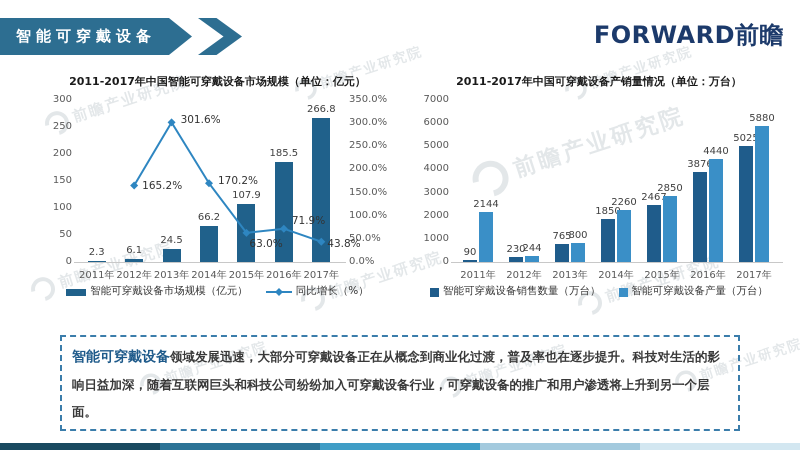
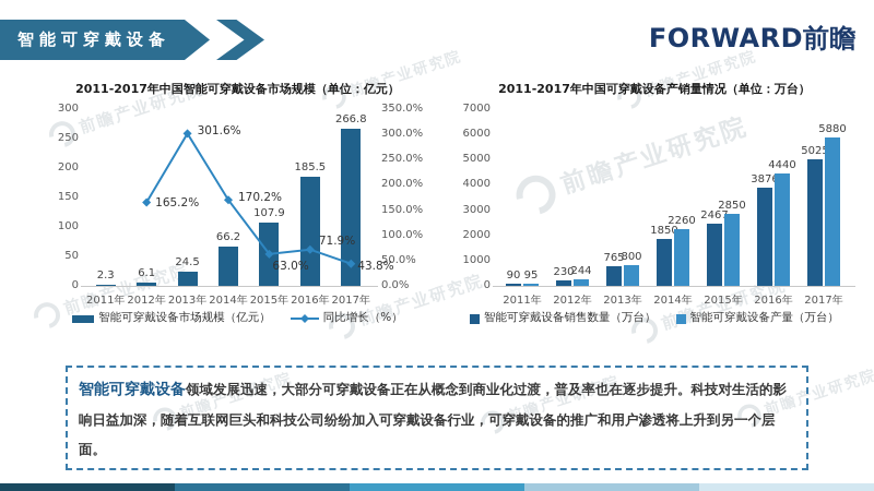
2011-2017年中国可穿戴设备产销量情况（单位：万台）/智能可穿戴设备产量（万台）/2011年: 2144 -> 95
